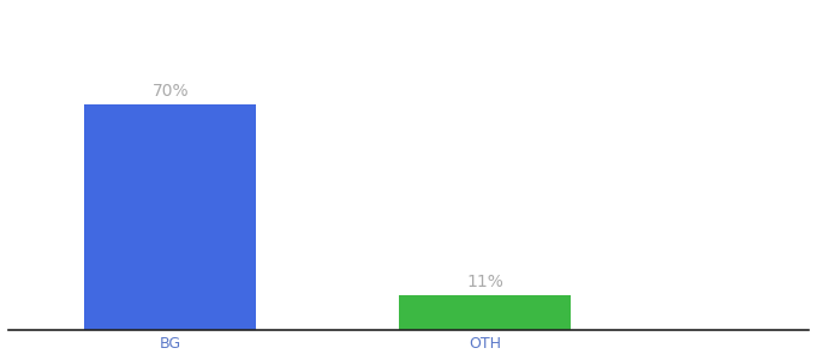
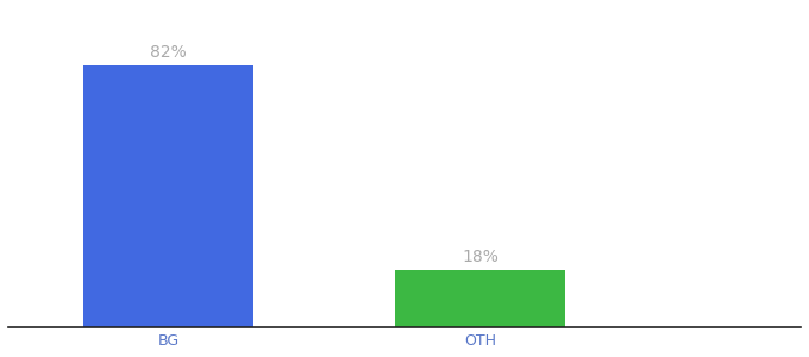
BG: 70% -> 82%
OTH: 11% -> 18%
